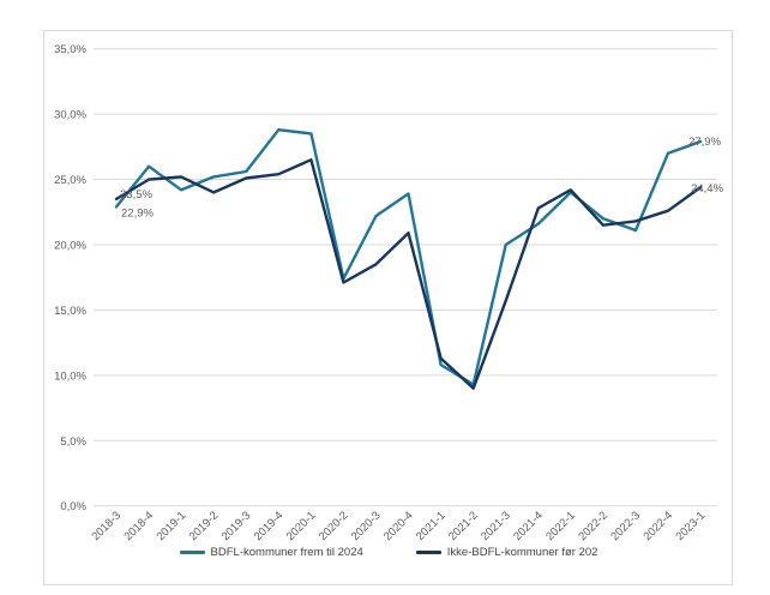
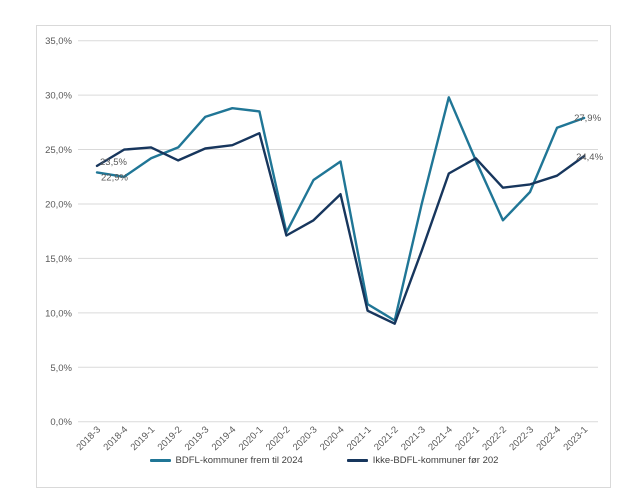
BDFL-kommuner frem til 2024/2018-4: 26,0% -> 22,5%
BDFL-kommuner frem til 2024/2019-3: 25,6% -> 28,0%
Ikke-BDFL-kommuner før 202/2021-1: 11,3% -> 10,2%
BDFL-kommuner frem til 2024/2021-4: 21,6% -> 29,8%
BDFL-kommuner frem til 2024/2022-2: 22,0% -> 18,5%
